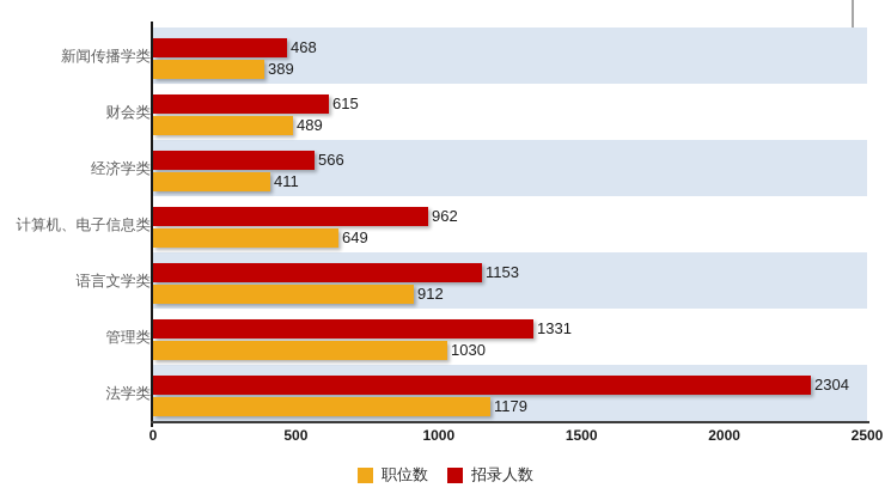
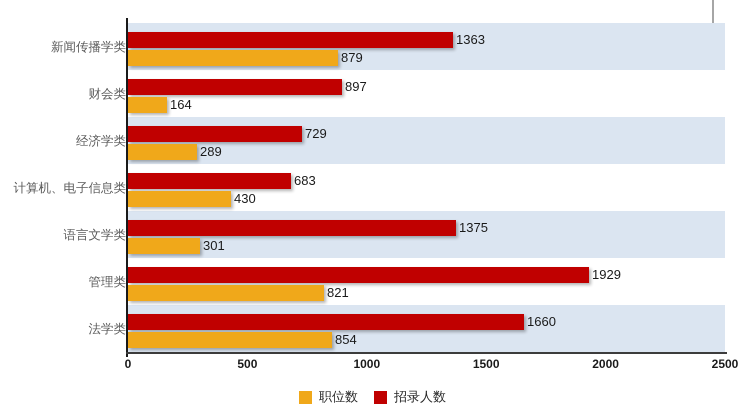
招录人数/新闻传播学类: 468 -> 1363
职位数/新闻传播学类: 389 -> 879
招录人数/财会类: 615 -> 897
职位数/财会类: 489 -> 164
招录人数/经济学类: 566 -> 729
职位数/经济学类: 411 -> 289
招录人数/计算机、电子信息类: 962 -> 683
职位数/计算机、电子信息类: 649 -> 430
招录人数/语言文学类: 1153 -> 1375
职位数/语言文学类: 912 -> 301
招录人数/管理类: 1331 -> 1929
职位数/管理类: 1030 -> 821
招录人数/法学类: 2304 -> 1660
职位数/法学类: 1179 -> 854
